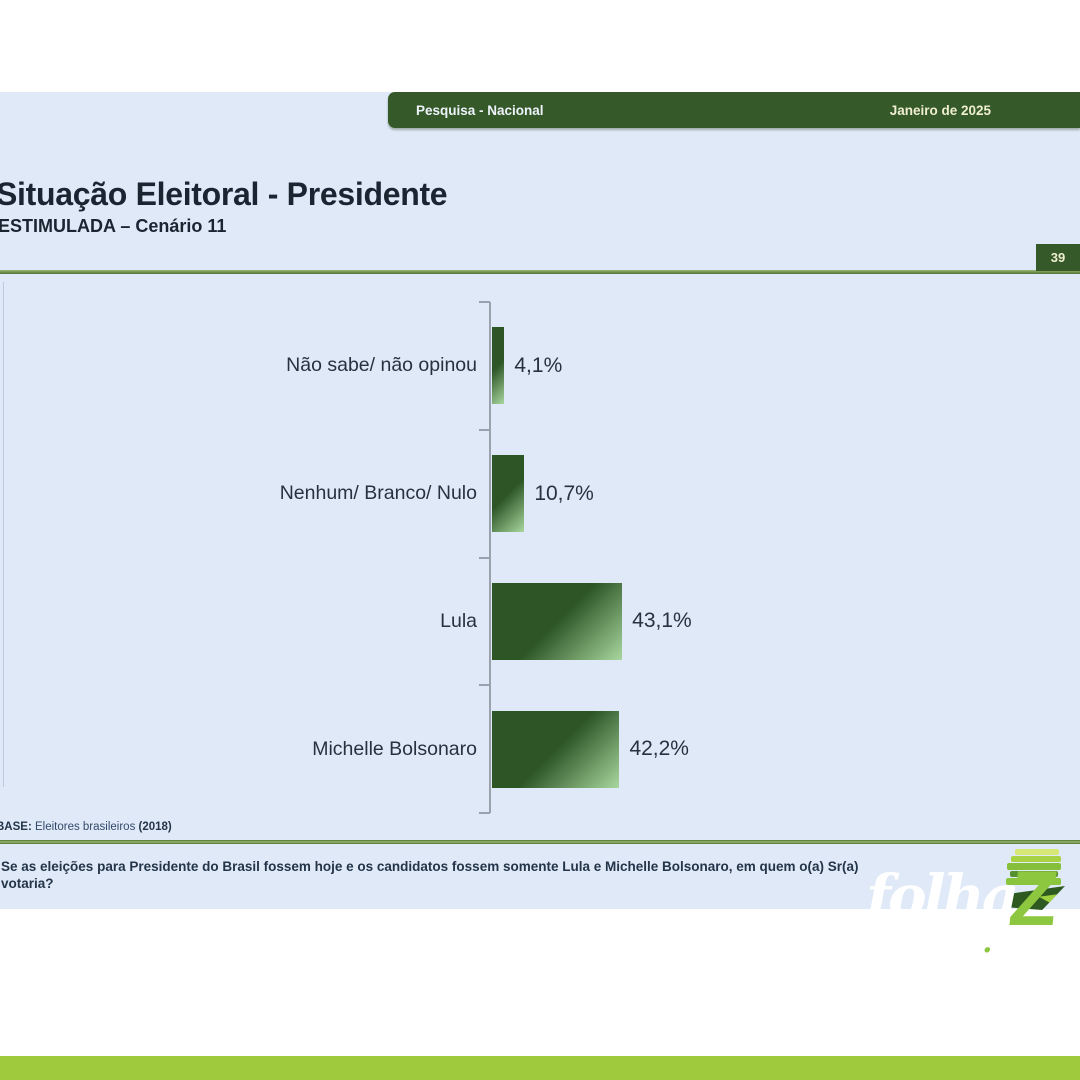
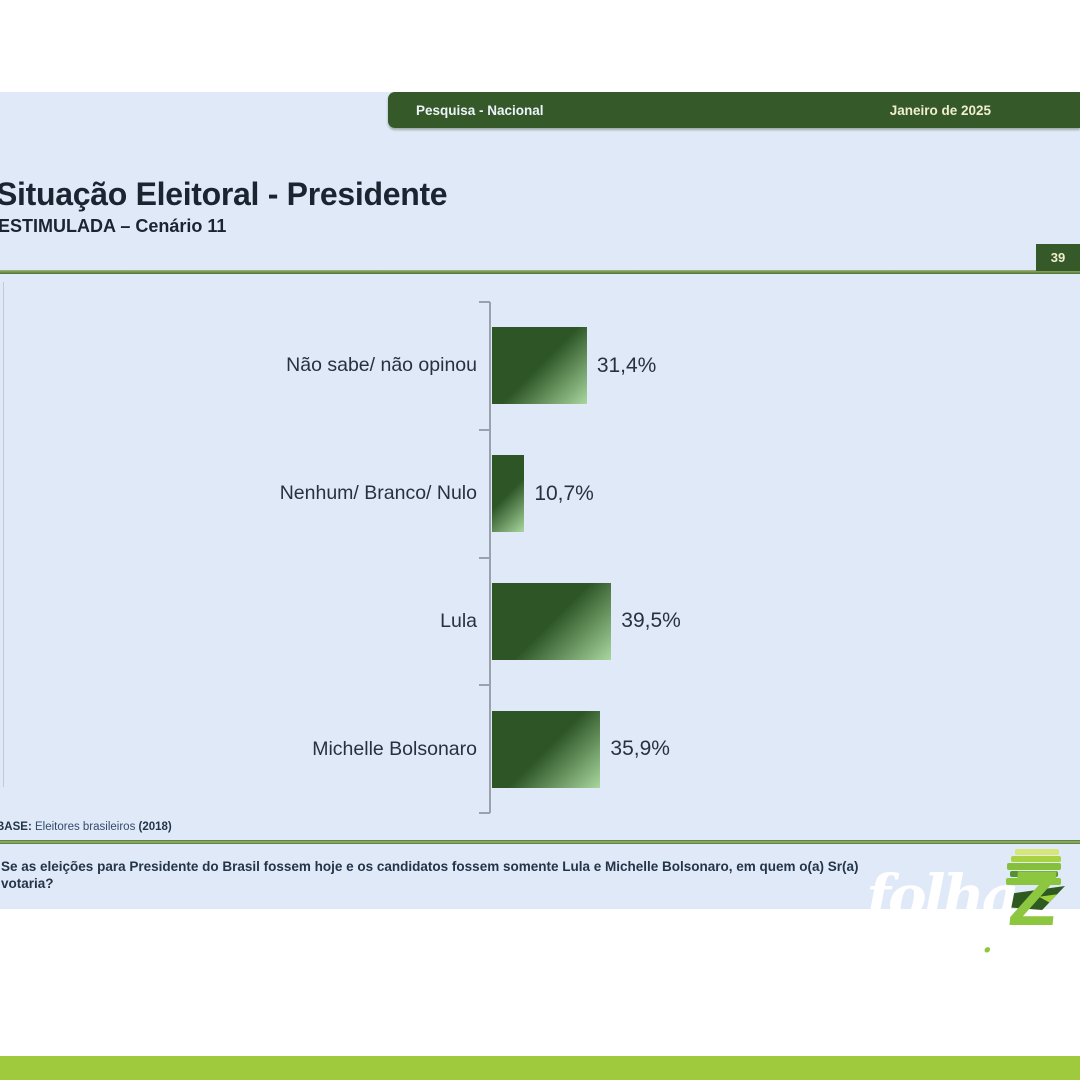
Não sabe/ não opinou: 4,1% -> 31,4%
Lula: 43,1% -> 39,5%
Michelle Bolsonaro: 42,2% -> 35,9%
